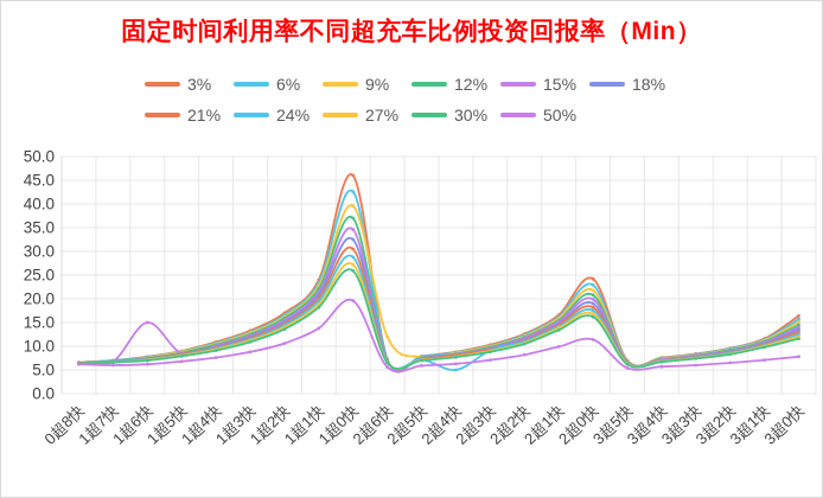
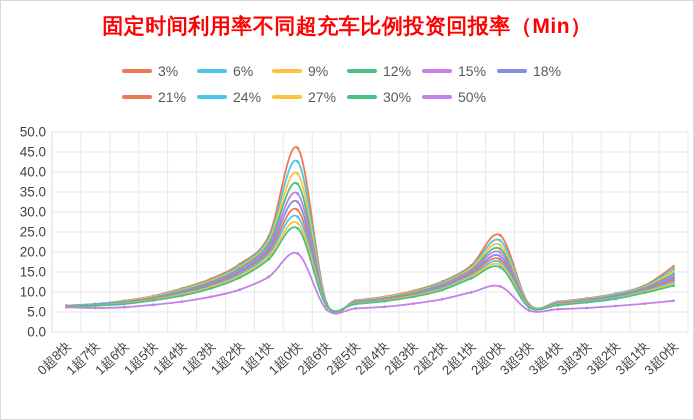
15%/1超6快: 15 -> 7
9%/2超6快: 12 -> 7
24%/2超4快: 5 -> 8
